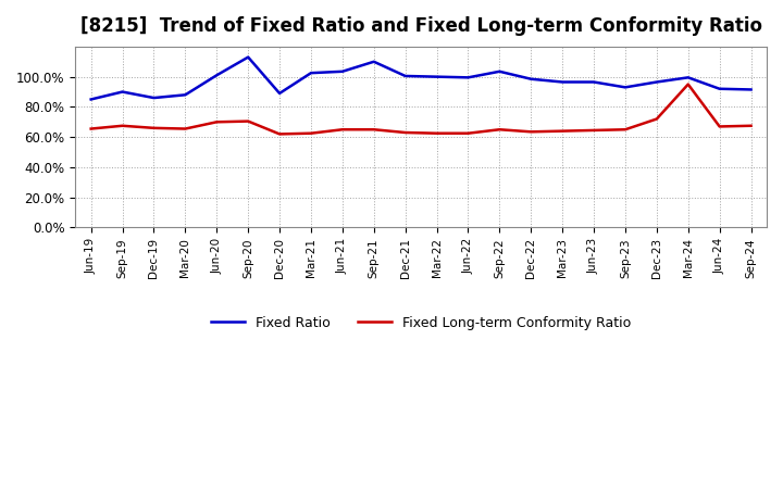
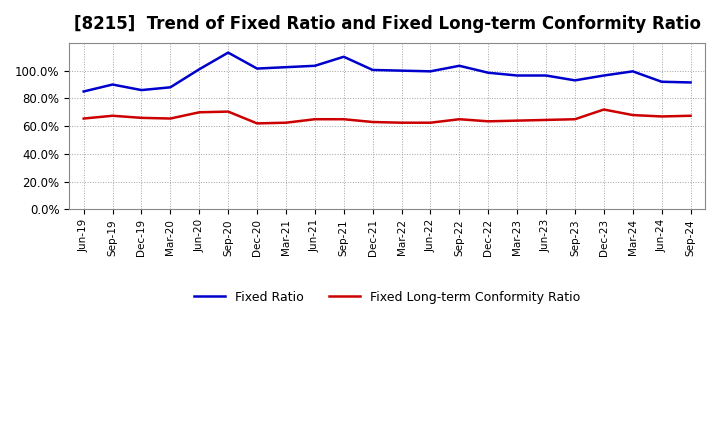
Fixed Ratio/Dec-20: 89% -> 102%
Fixed Long-term Conformity Ratio/Mar-24: 95% -> 68%
